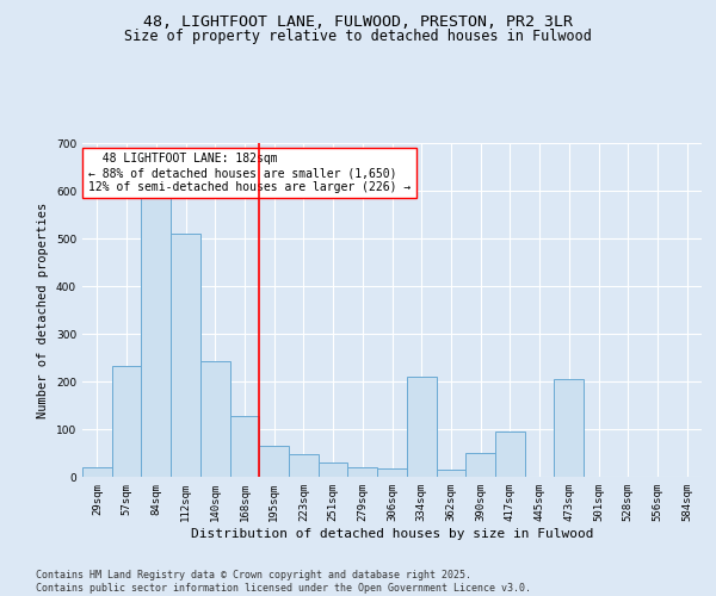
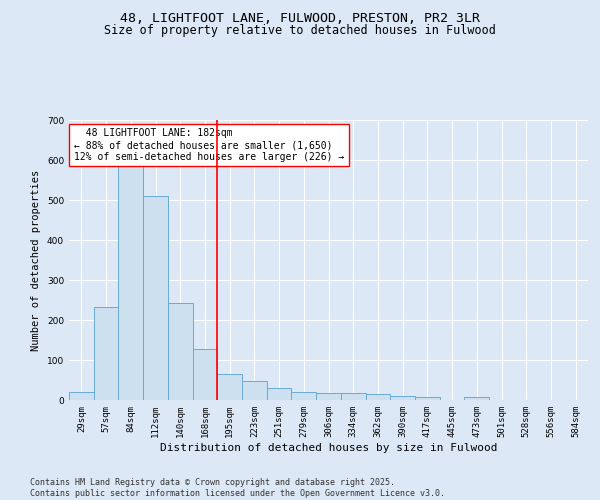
334sqm: 210 -> 18
390sqm: 50 -> 10
417sqm: 95 -> 8
473sqm: 205 -> 8
